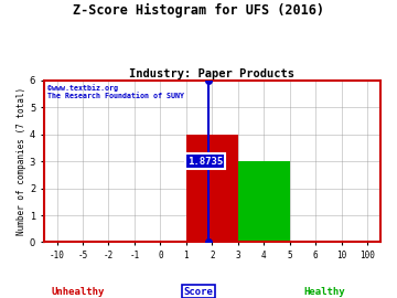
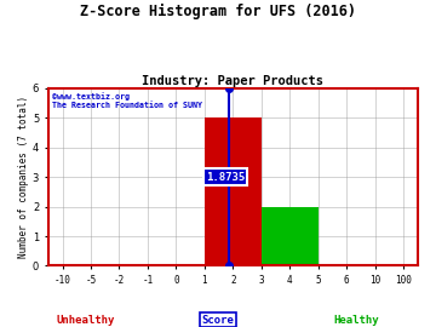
2: 4 -> 5
4: 3 -> 2
